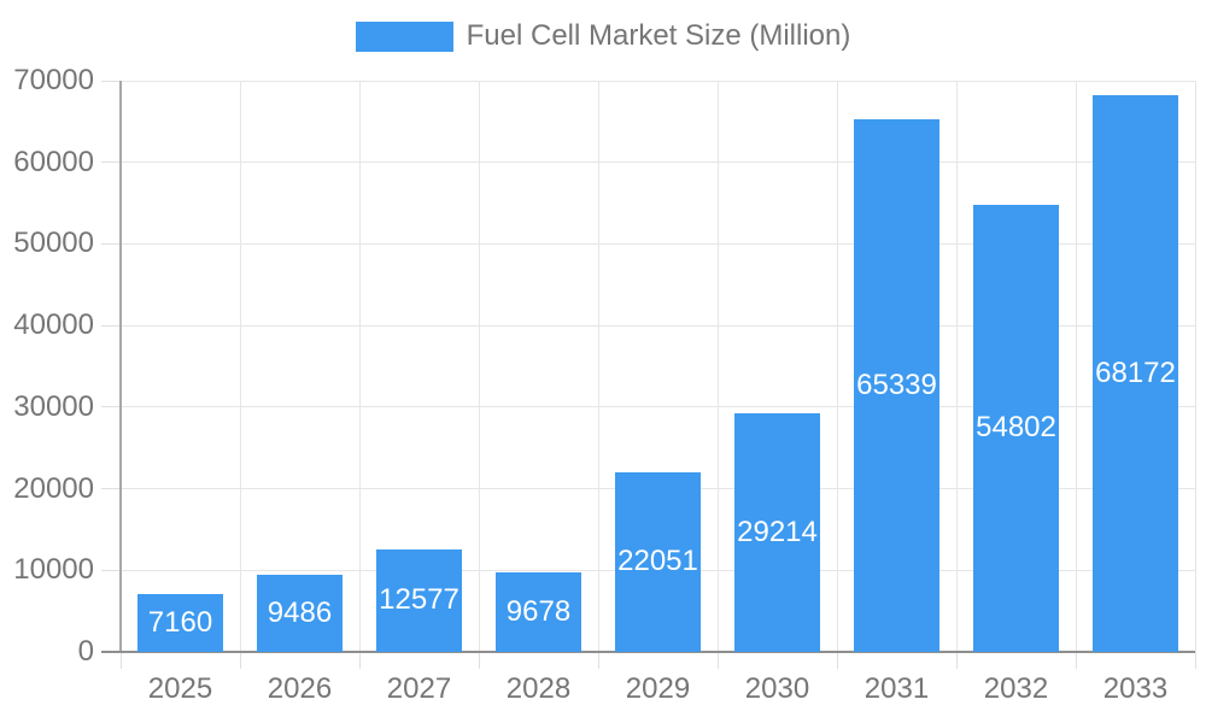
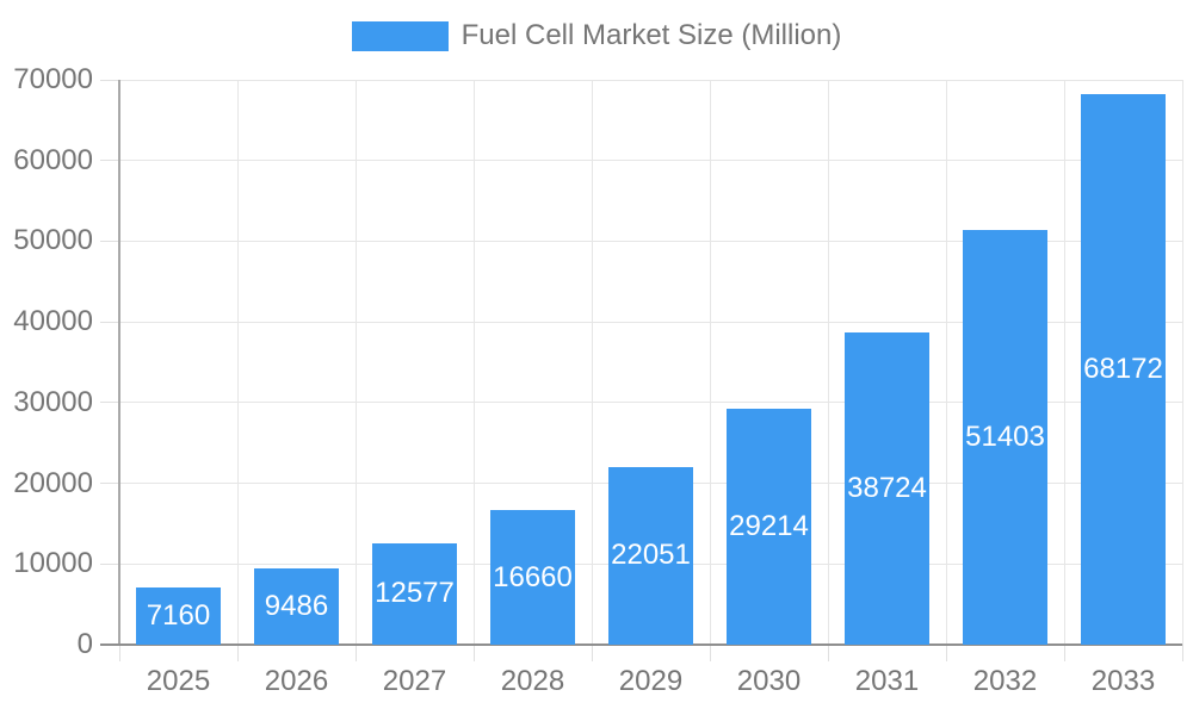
2028: 9678 -> 16660
2031: 65339 -> 38724
2032: 54802 -> 51403
